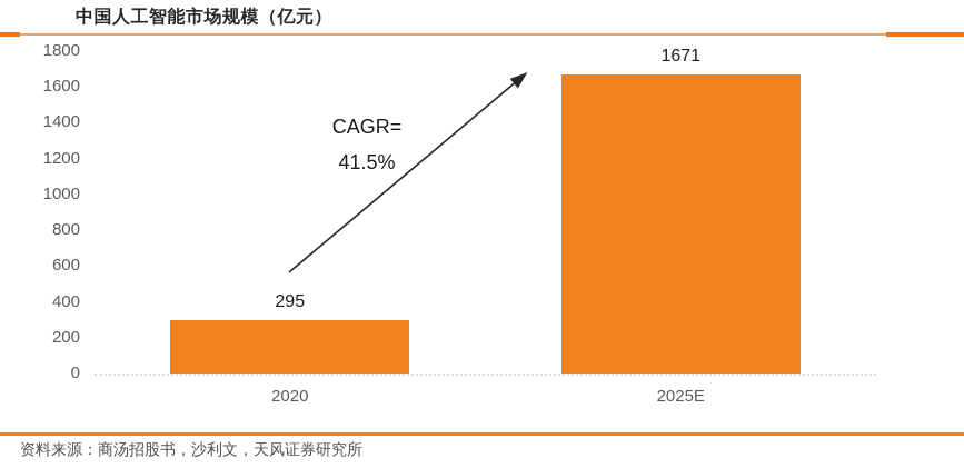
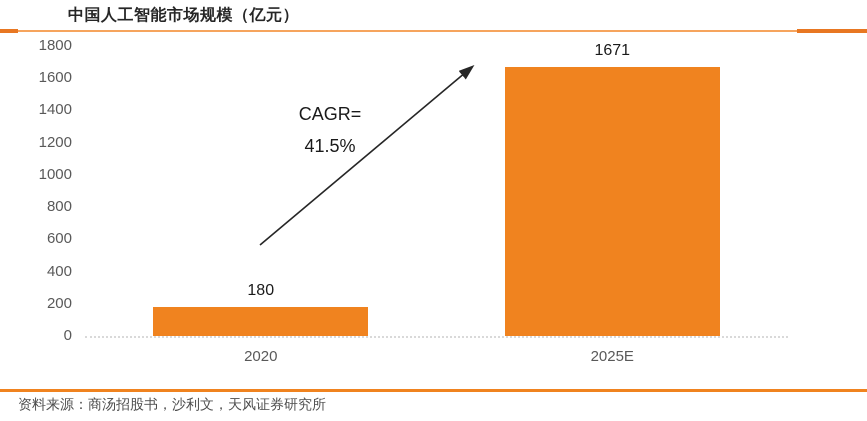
2020: 295 -> 180
